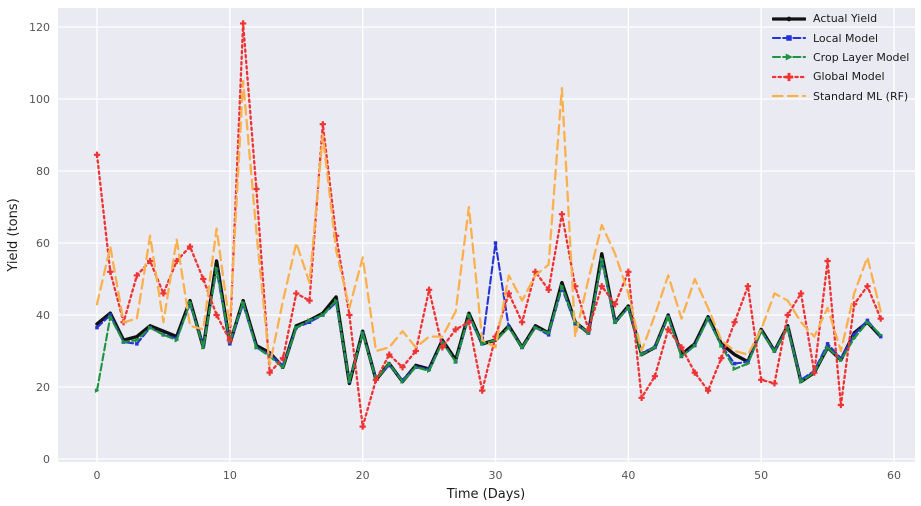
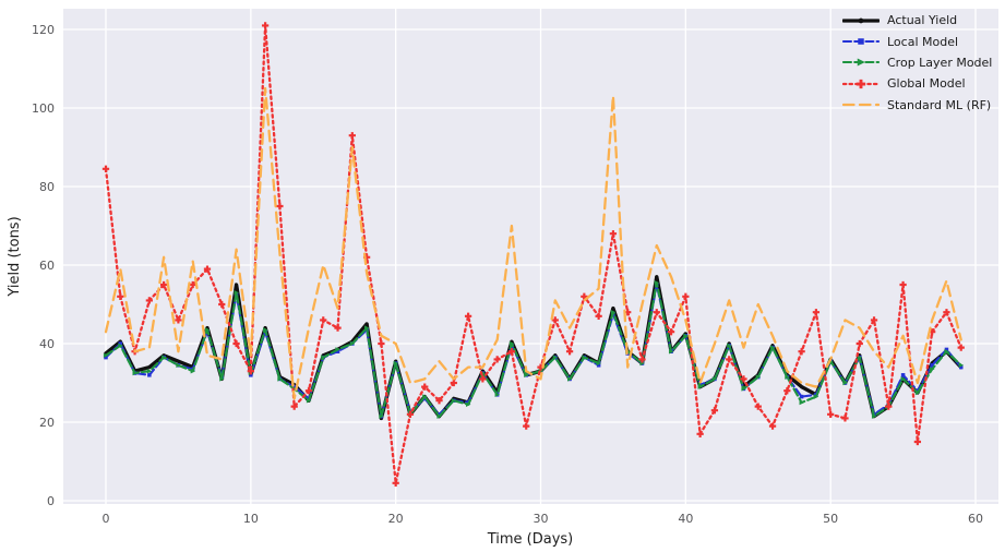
Crop Layer Model/0: 19 -> 37
Global Model/20: 9 -> 4
Standard ML (RF)/20: 56 -> 40
Local Model/30: 60 -> 33
